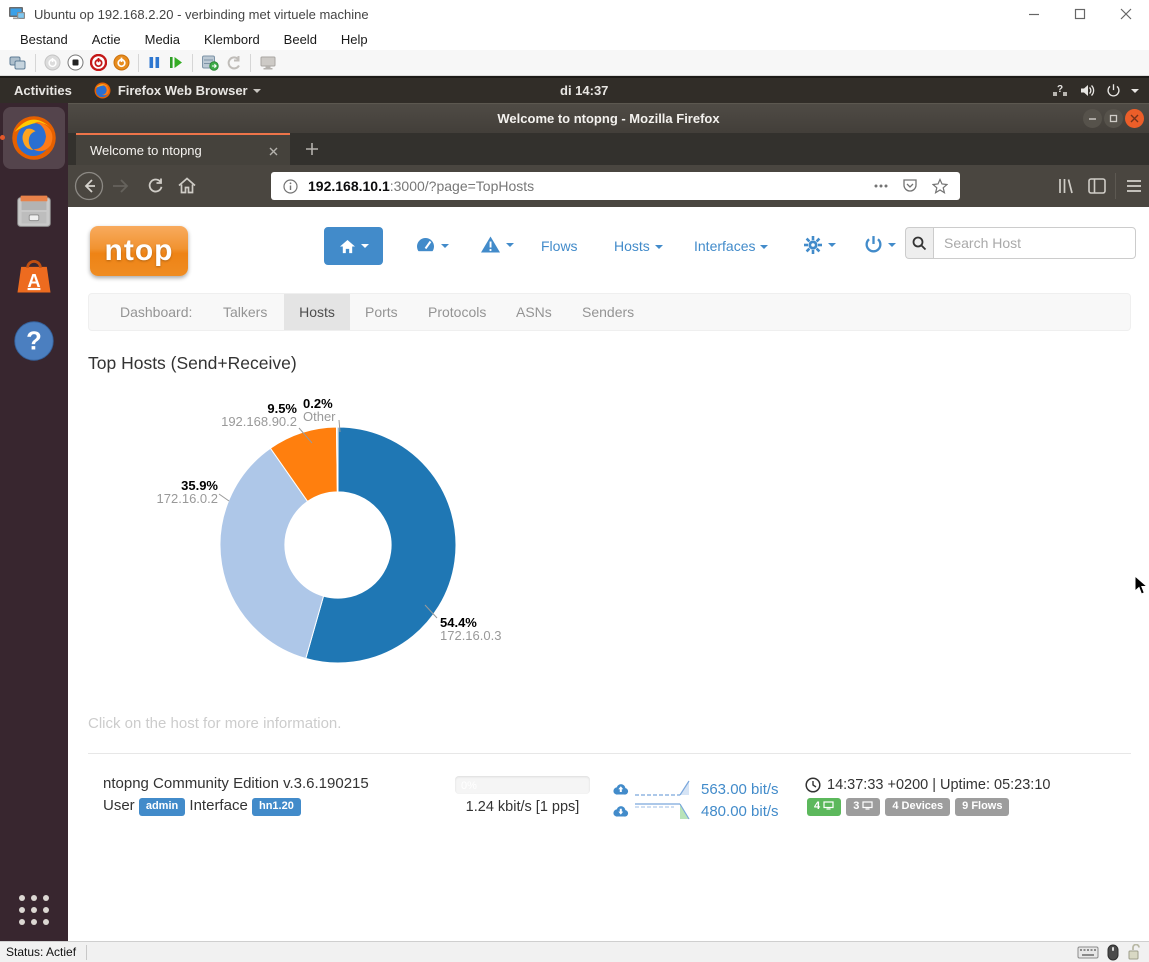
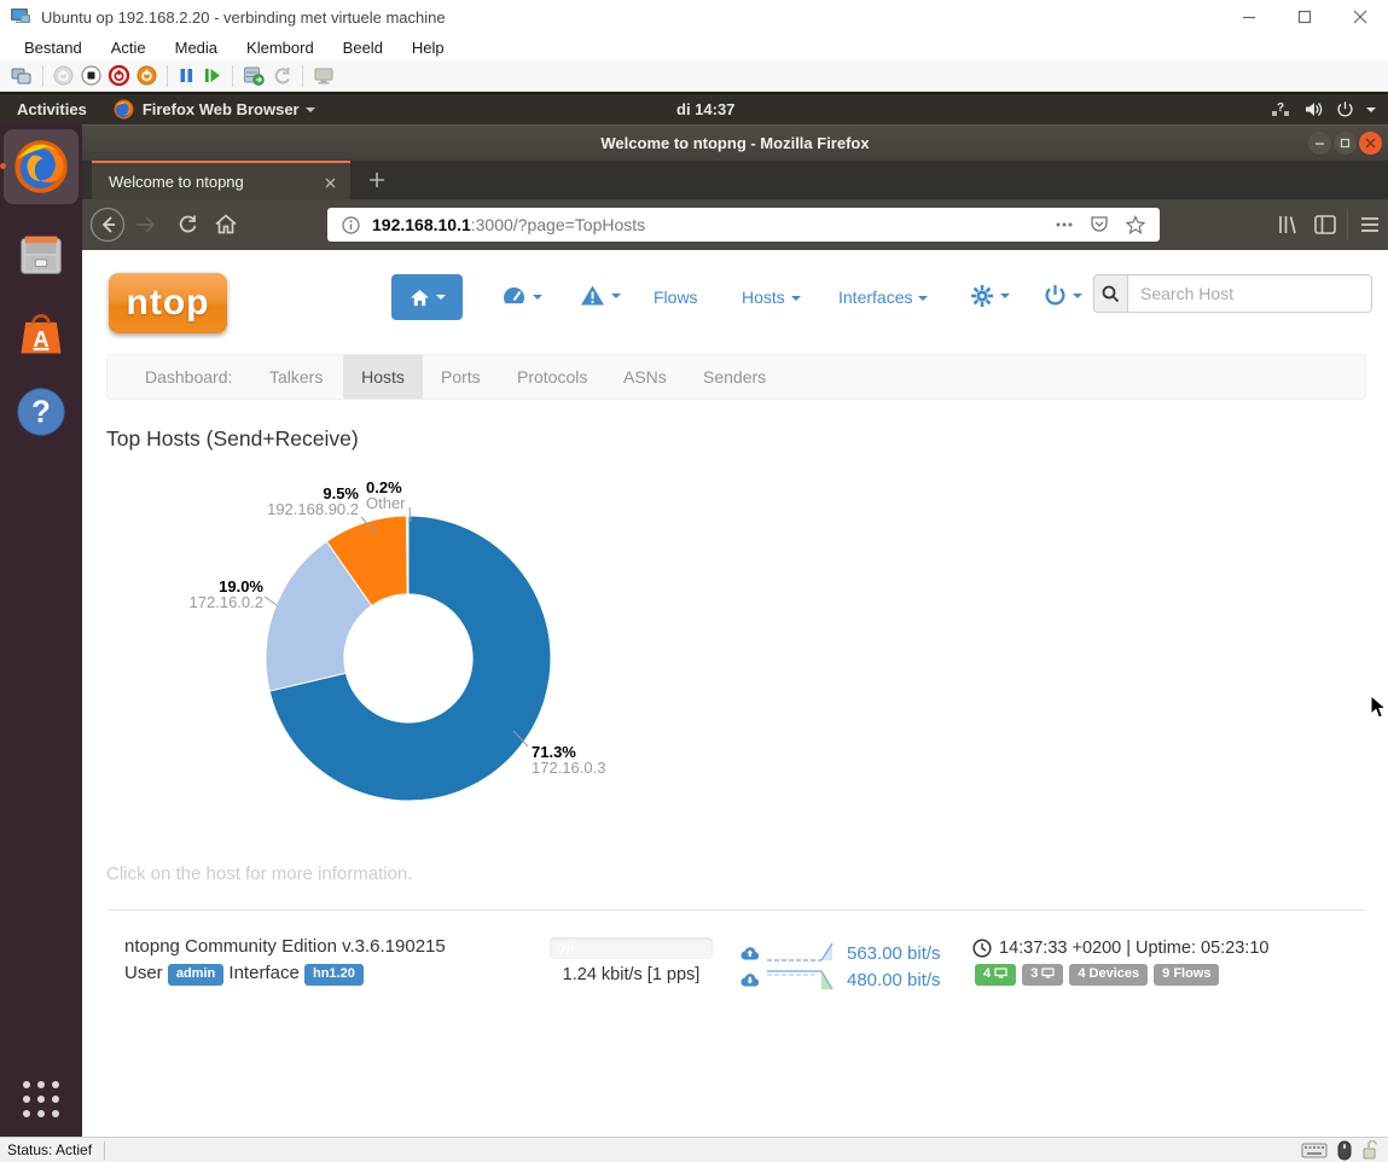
172.16.0.3: 54.4% -> 71.3%
172.16.0.2: 35.9% -> 19.0%
